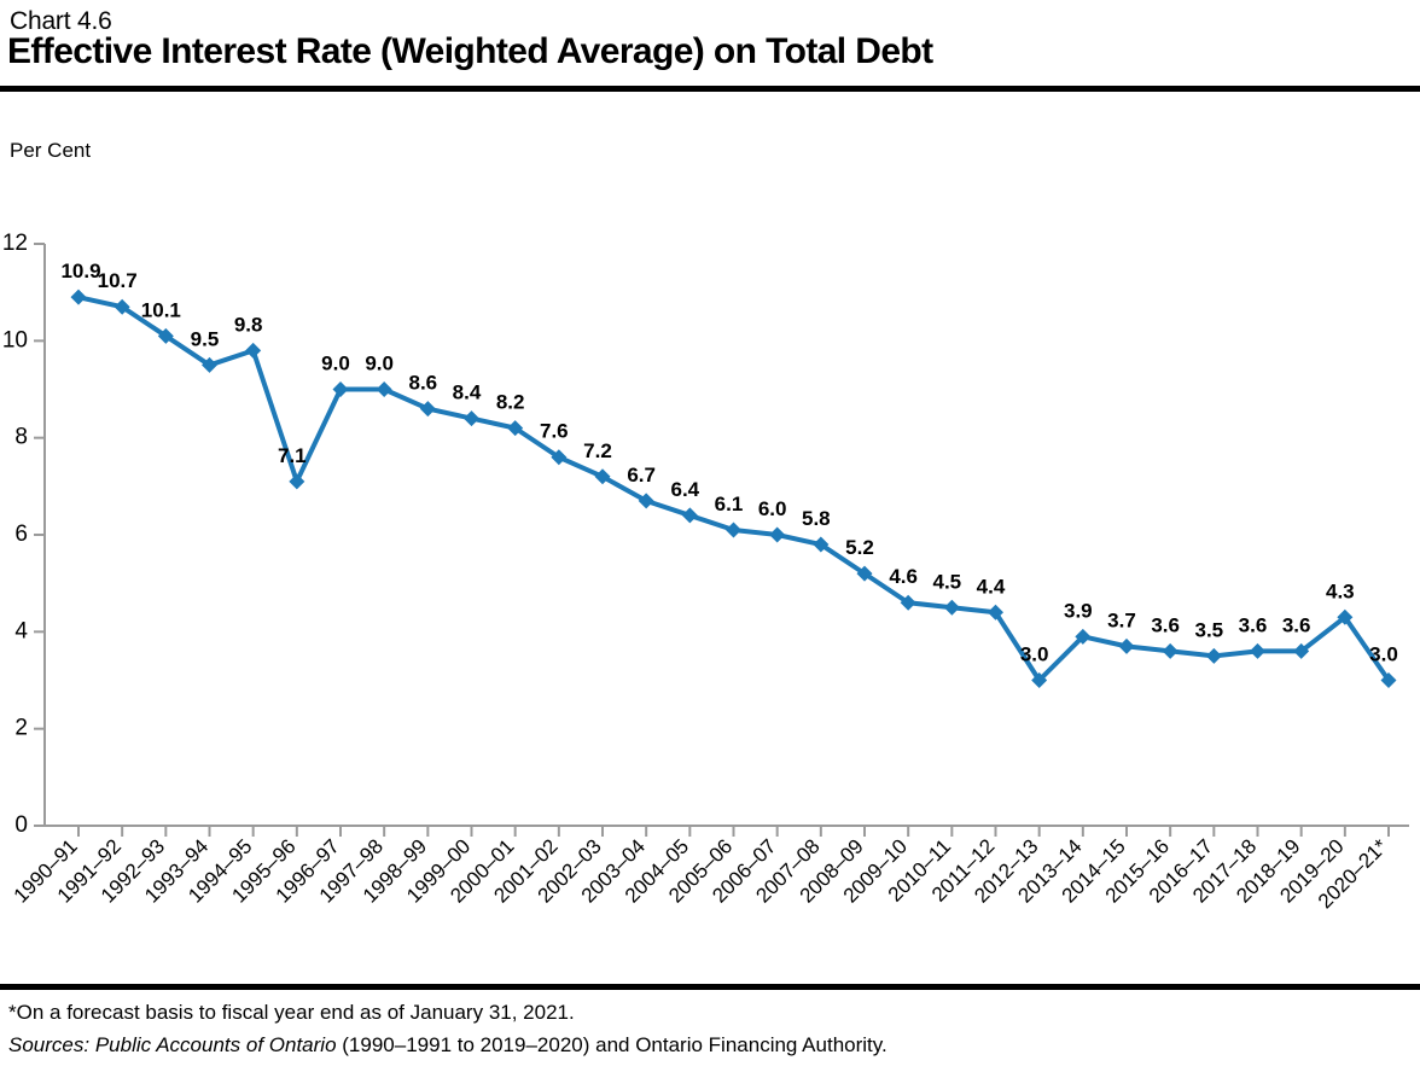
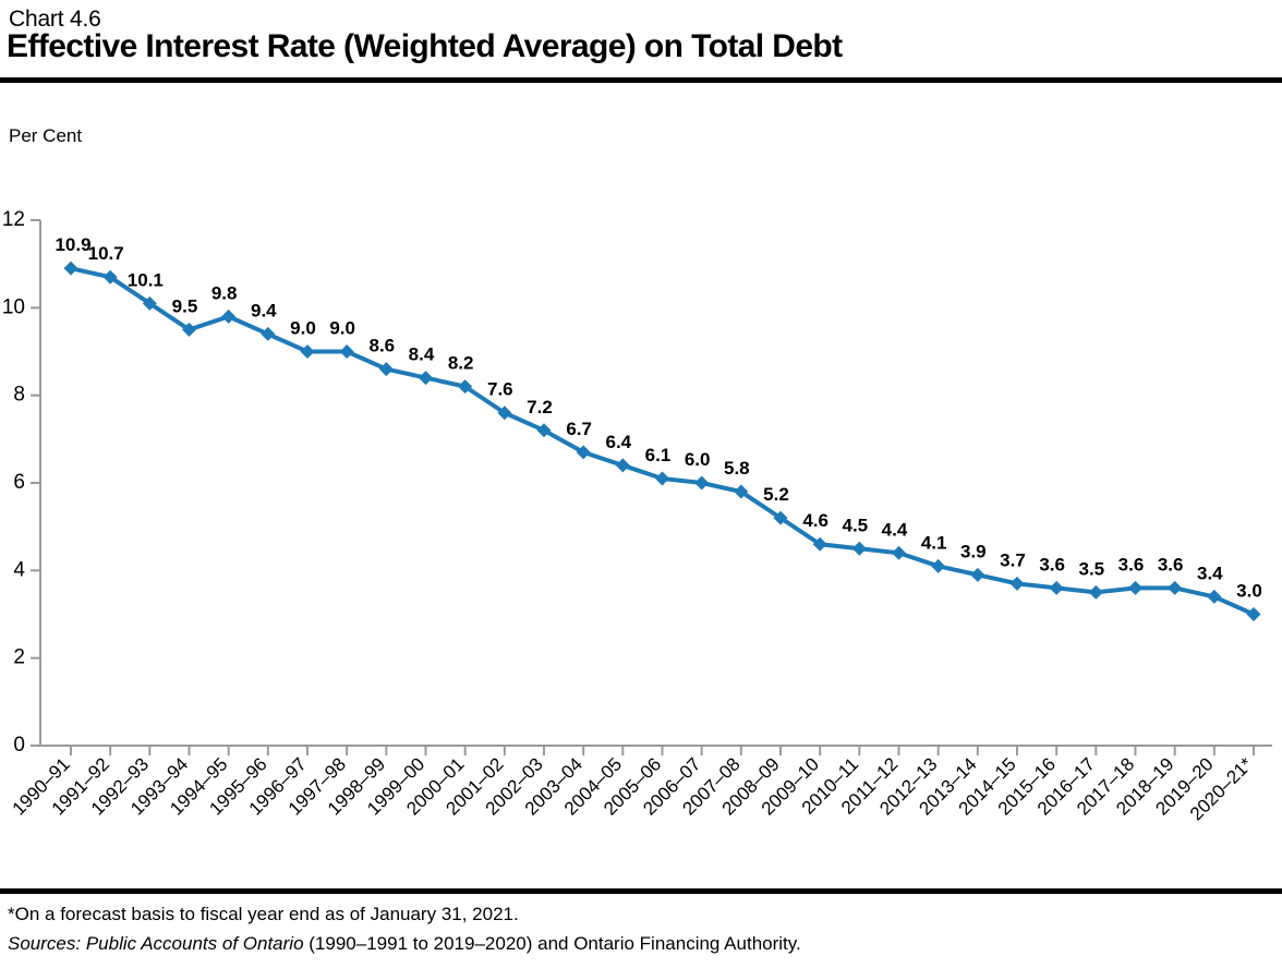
1995–96: 7.1 -> 9.4
2012–13: 3.0 -> 4.1
2019–20: 4.3 -> 3.4
